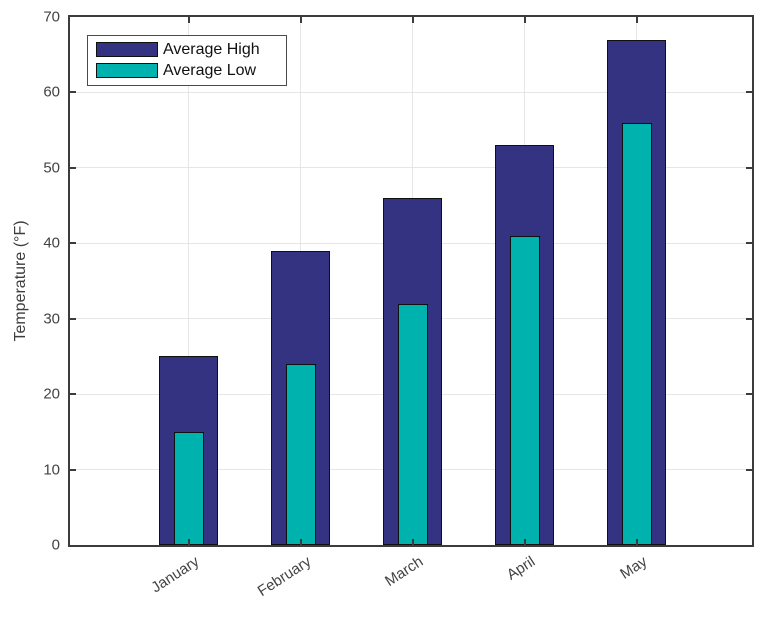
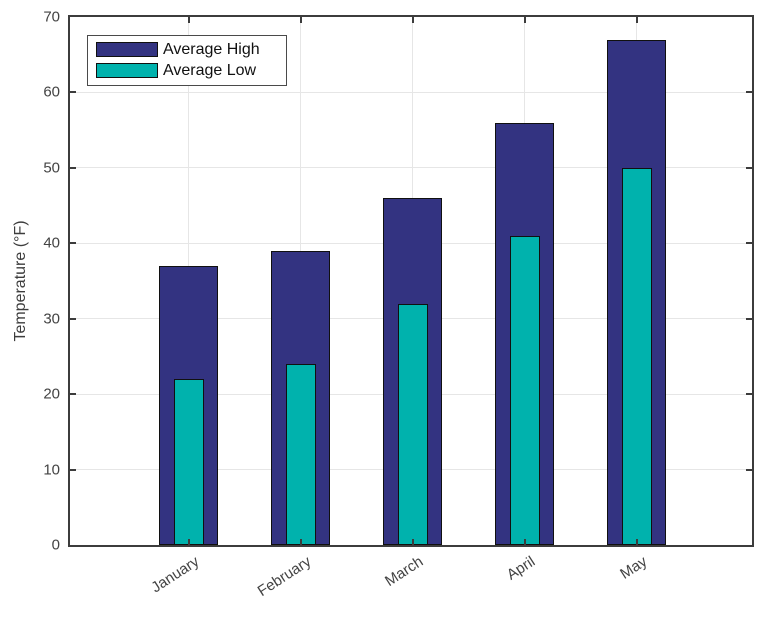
Average High/January: 25 -> 37
Average Low/January: 15 -> 22
Average High/April: 53 -> 56
Average Low/May: 56 -> 50
